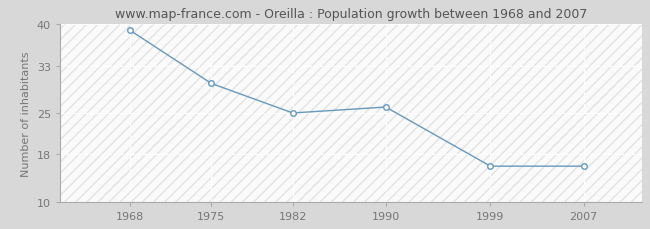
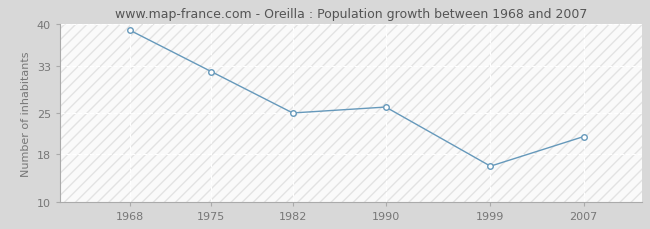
1975: 30 -> 32
2007: 16 -> 21
